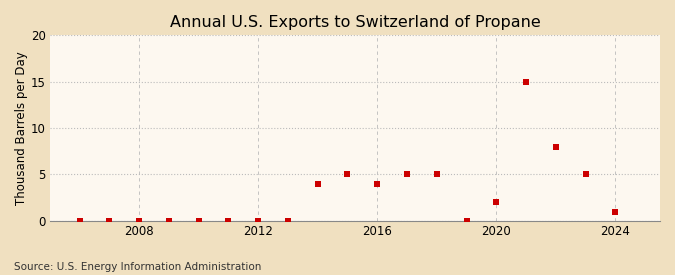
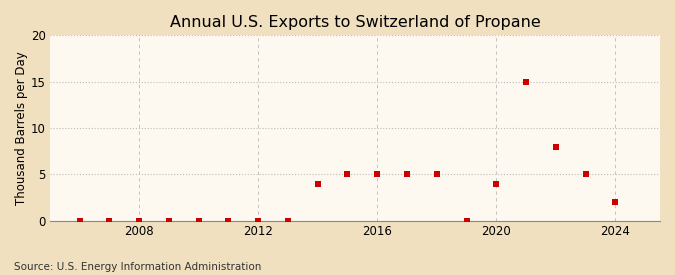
2016: 4 -> 5
2020: 2 -> 4
2024: 1 -> 2
